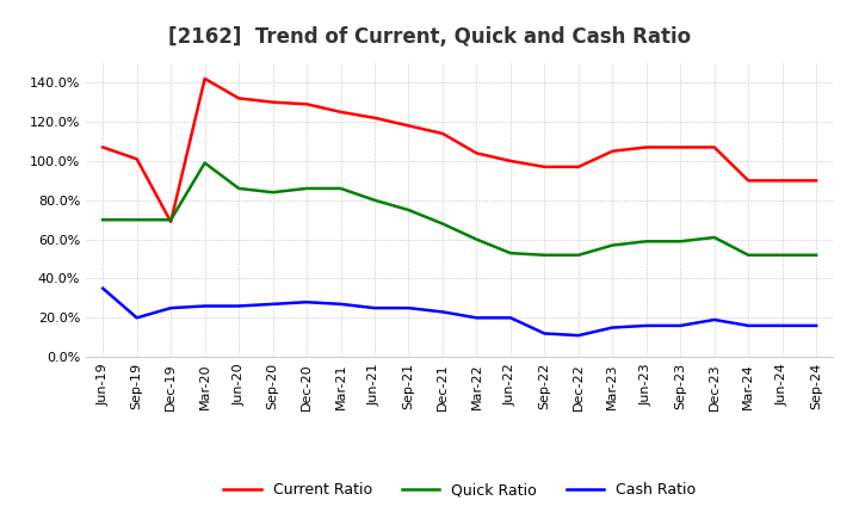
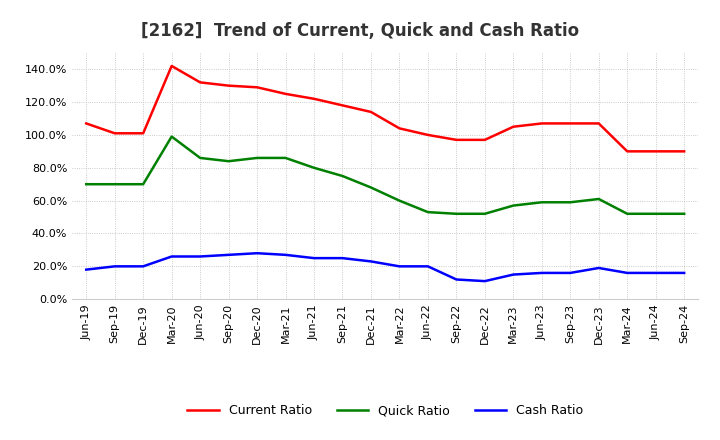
Cash Ratio/Jun-19: 35% -> 18%
Current Ratio/Dec-19: 69% -> 101%
Cash Ratio/Dec-19: 25% -> 20%
